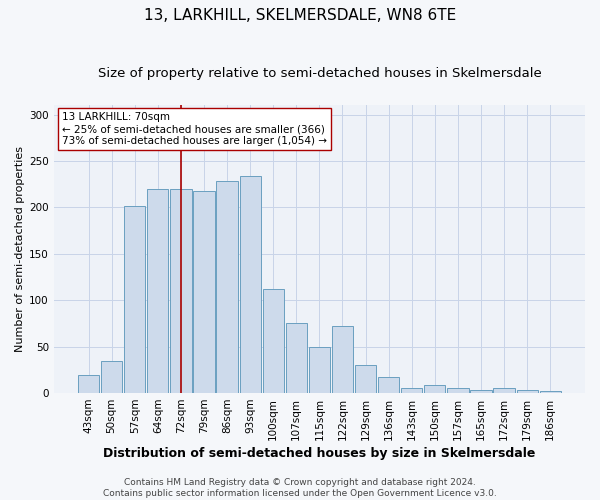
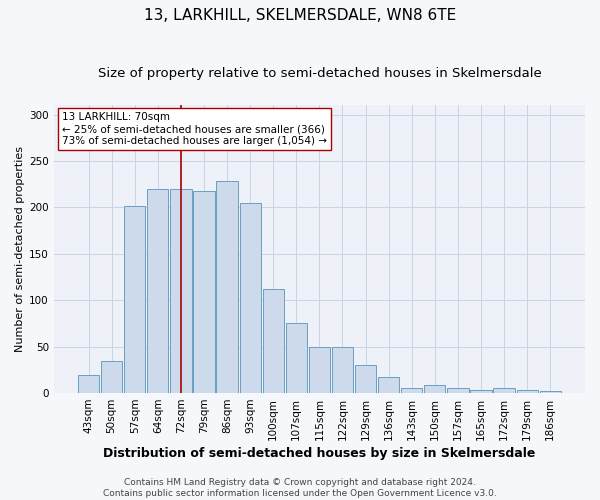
93sqm: 234 -> 205
122sqm: 72 -> 50
